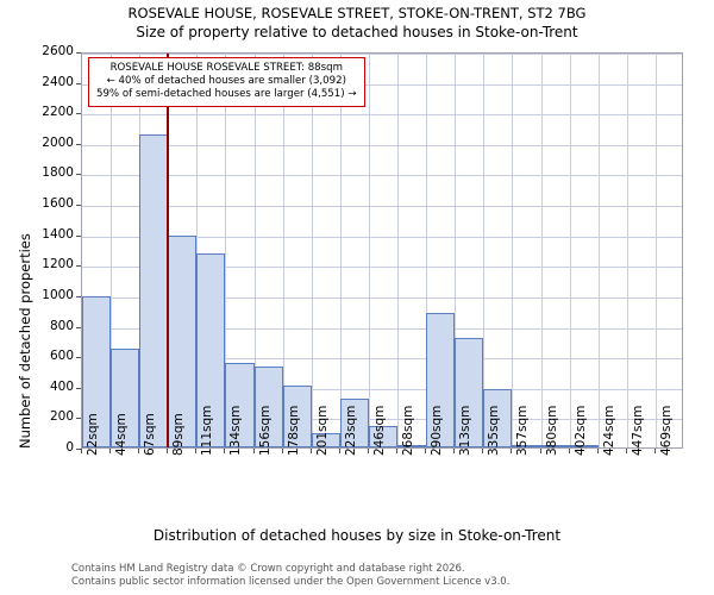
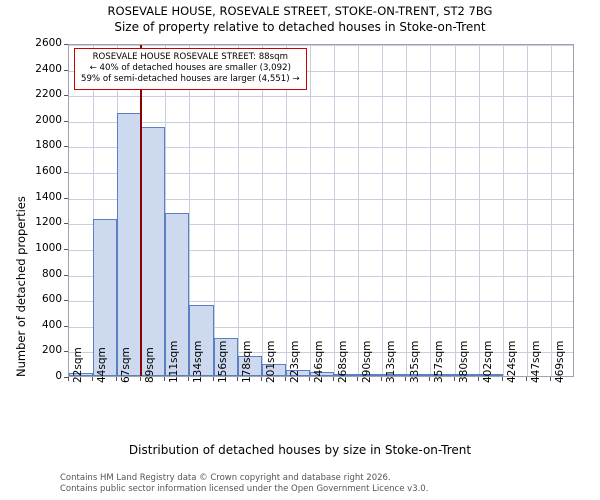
22sqm: 990 -> 20
44sqm: 650 -> 1220
89sqm: 1390 -> 1940
156sqm: 530 -> 300
178sqm: 410 -> 160
223sqm: 320 -> 50
246sqm: 140 -> 40
290sqm: 880 -> 10
313sqm: 720 -> 10
335sqm: 380 -> 10
